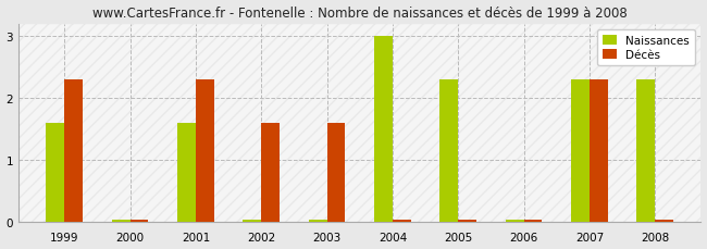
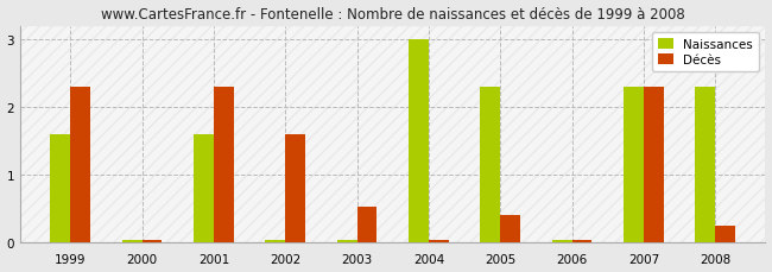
Décès/2003: 1.60 -> 0.52
Décès/2005: 0.03 -> 0.40
Décès/2008: 0.03 -> 0.24
